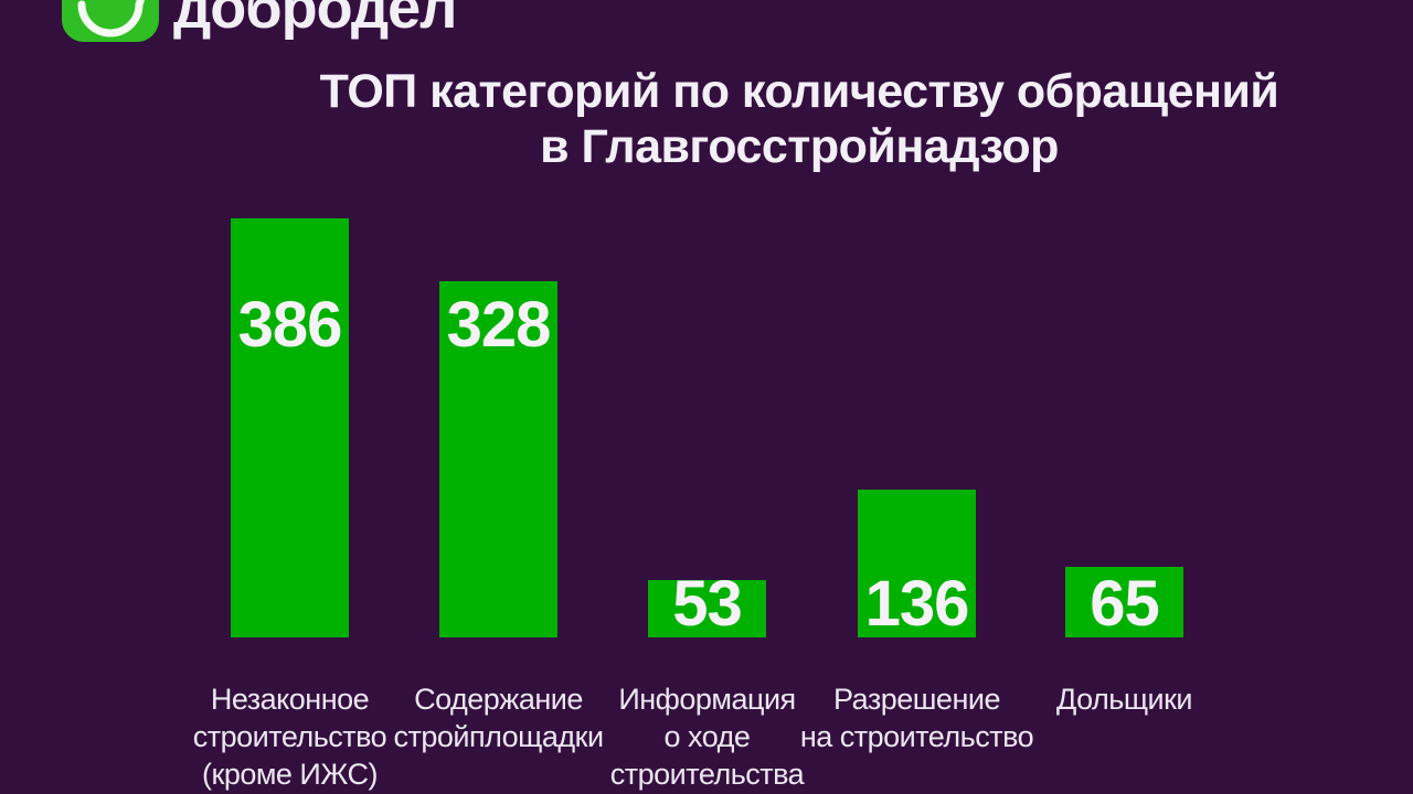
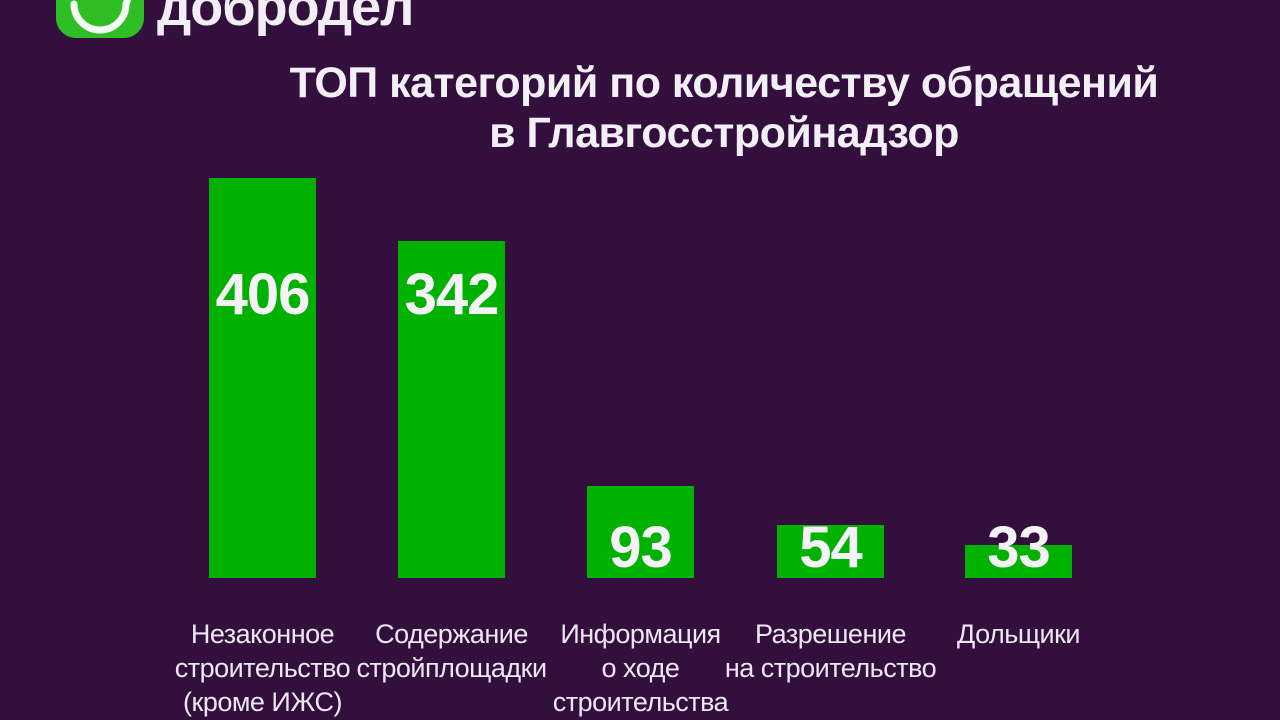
Незаконное строительство (кроме ИЖС): 386 -> 406
Содержание стройплощадки: 328 -> 342
Информация о ходе строительства: 53 -> 93
Разрешение на строительство: 136 -> 54
Дольщики: 65 -> 33
